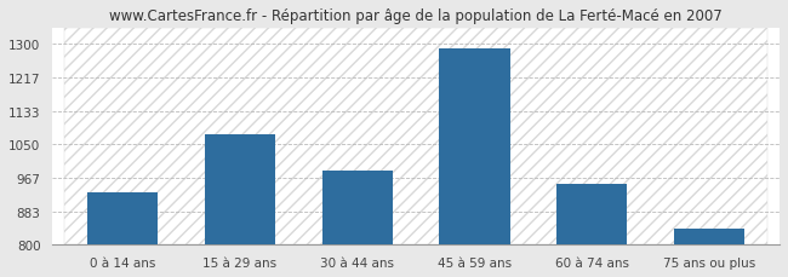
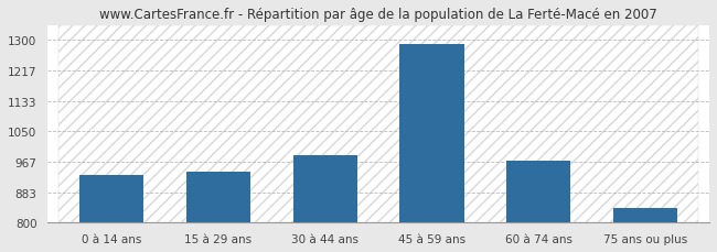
15 à 29 ans: 1075 -> 940
60 à 74 ans: 950 -> 970
